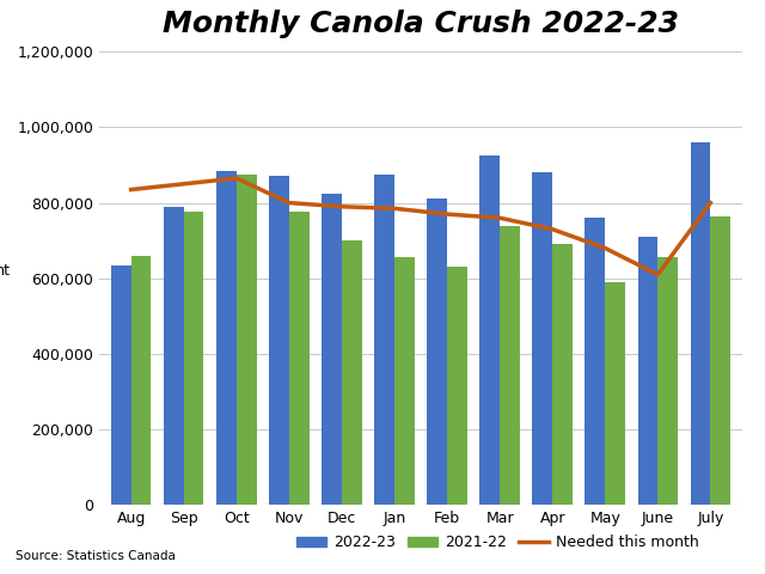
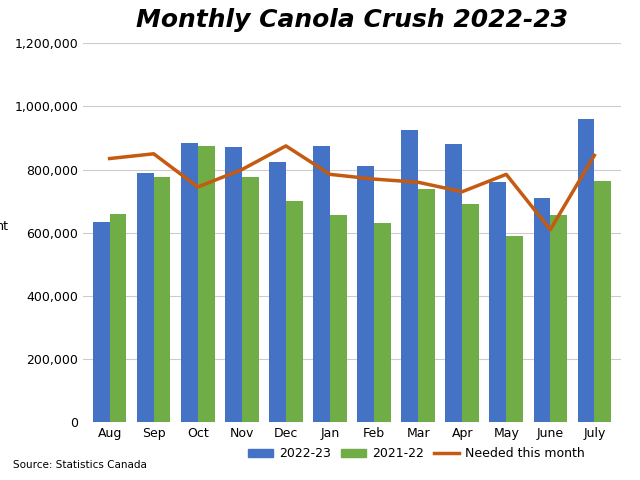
Needed this month/Oct: 865,000 -> 745,000
Needed this month/Dec: 790,000 -> 875,000
Needed this month/May: 680,000 -> 785,000
Needed this month/July: 800,000 -> 845,000
